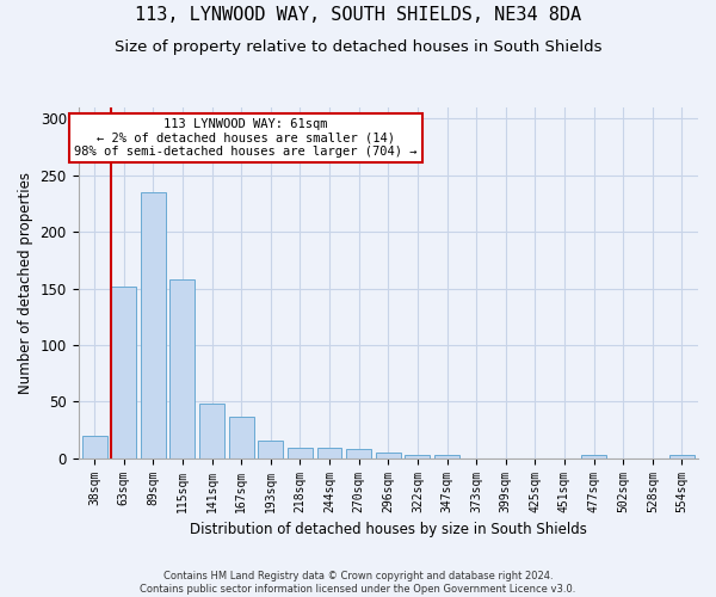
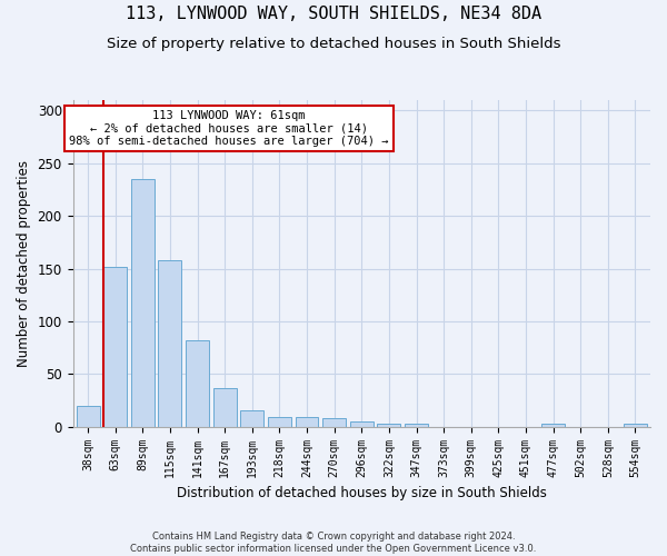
141sqm: 48 -> 82
